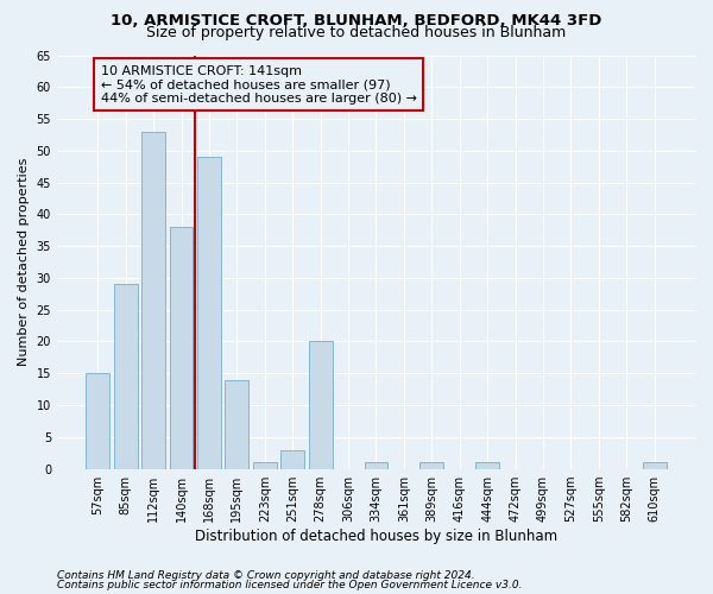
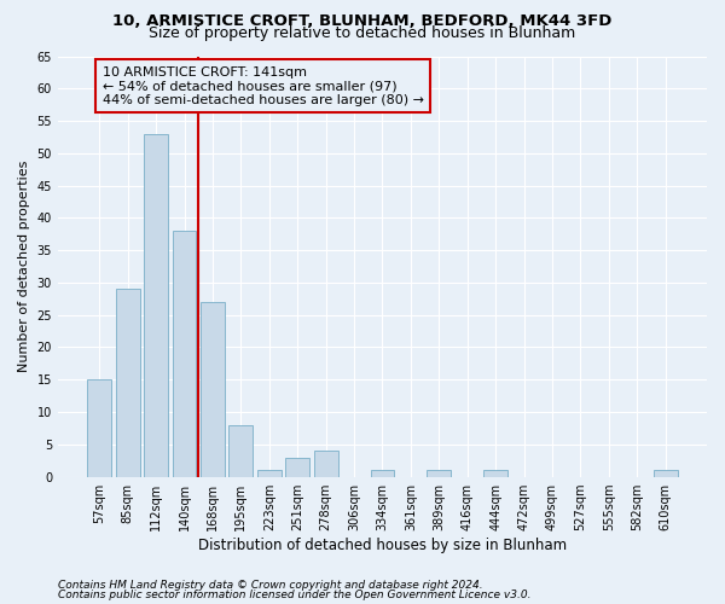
168sqm: 49 -> 27
195sqm: 14 -> 8
278sqm: 20 -> 4
